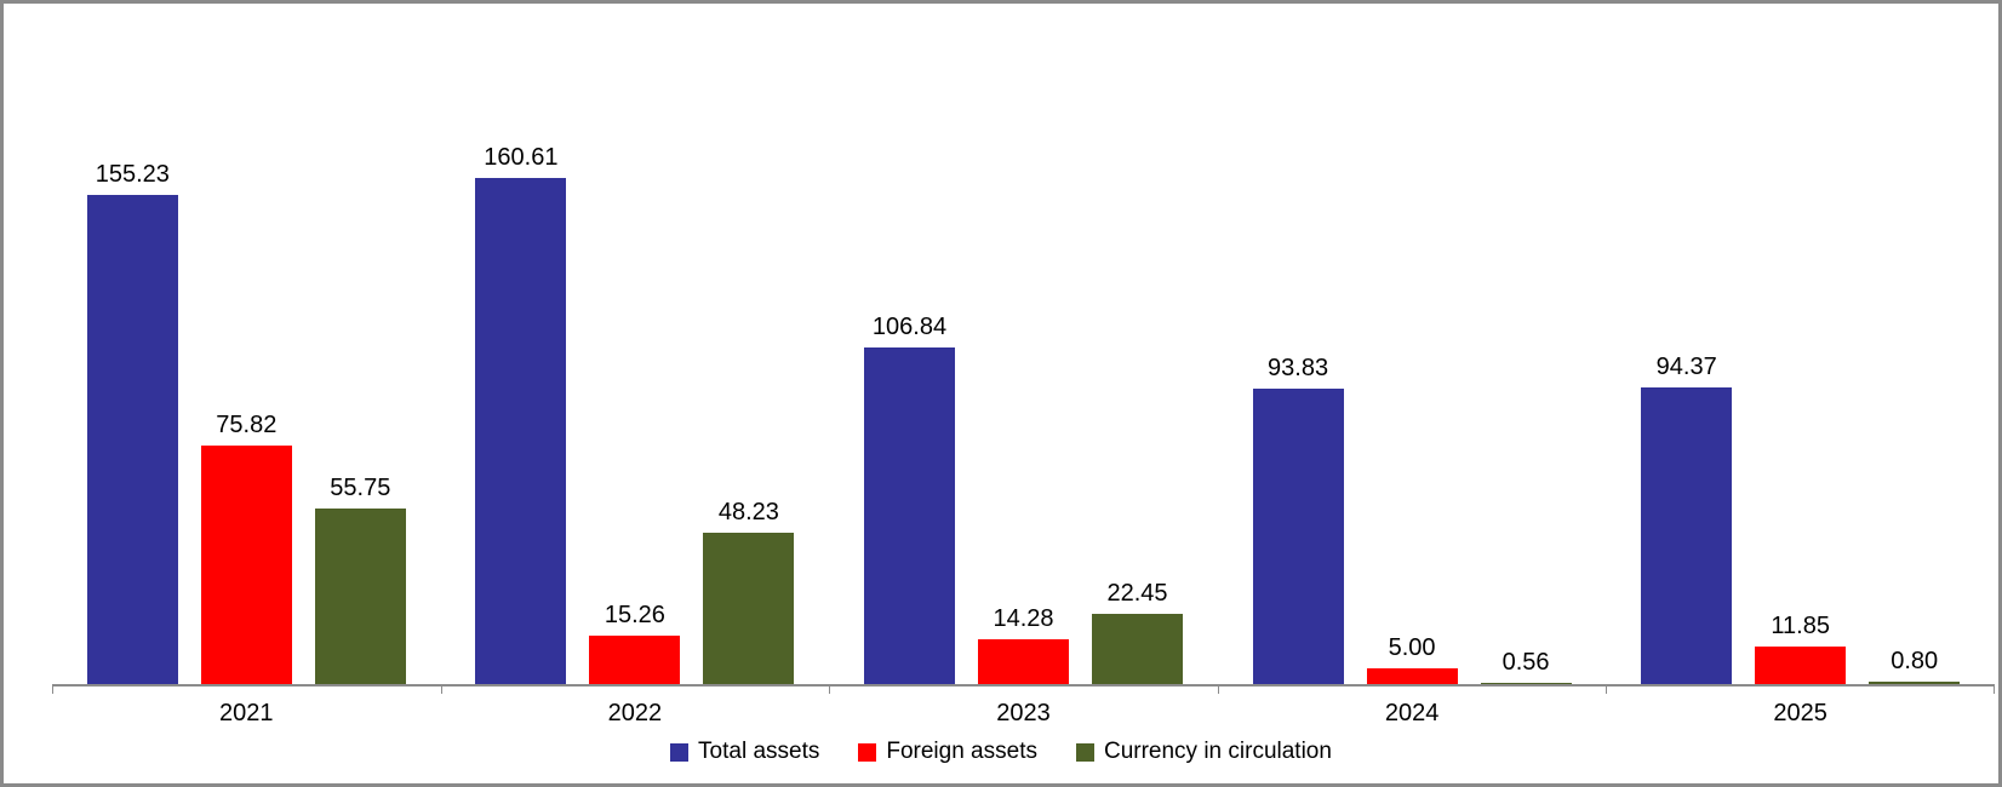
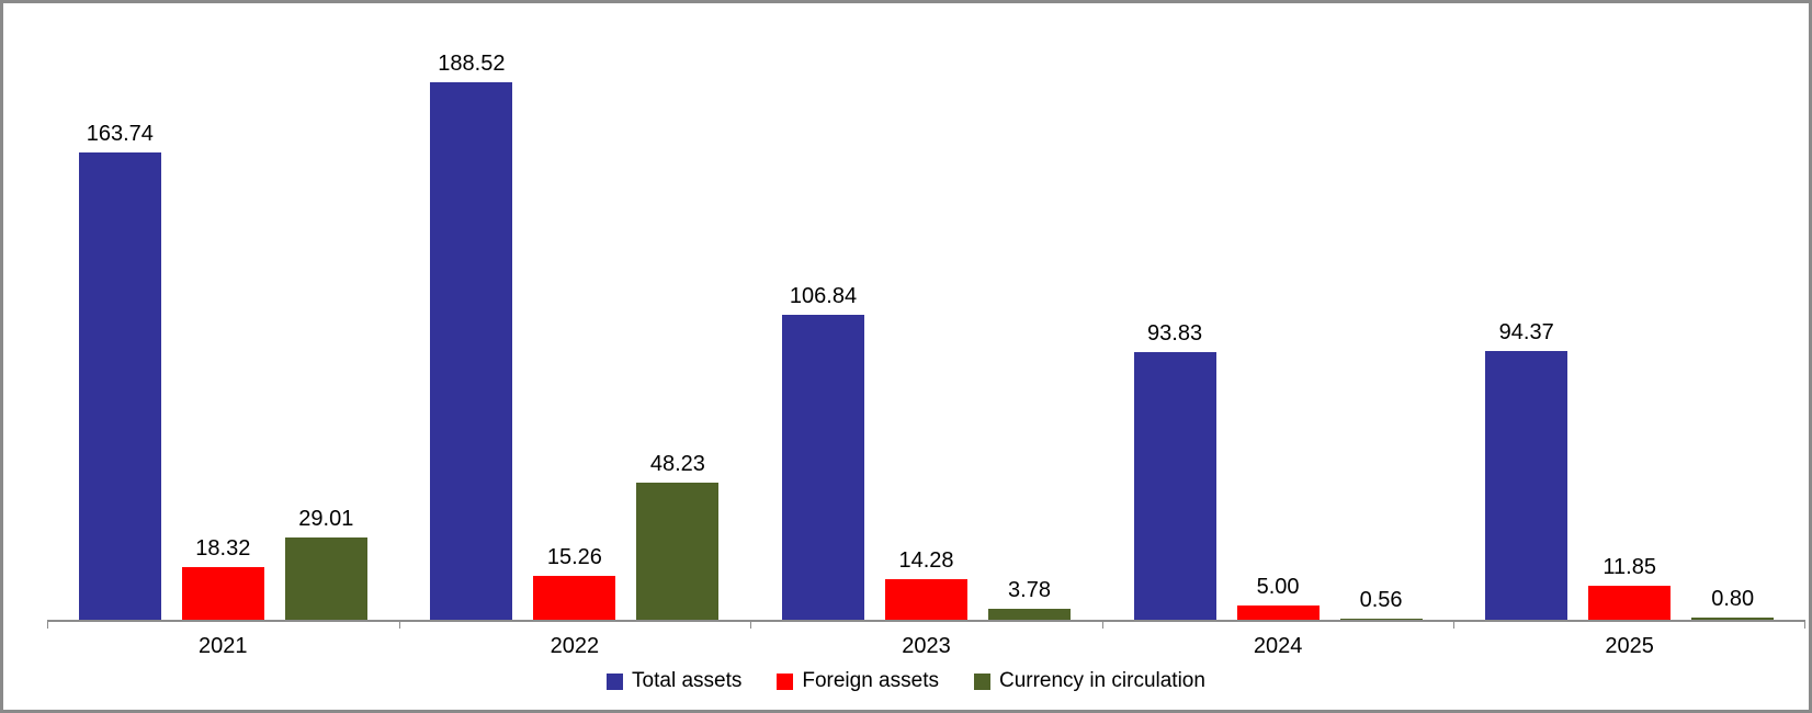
Total assets/2021: 155.23 -> 163.74
Foreign assets/2021: 75.82 -> 18.32
Currency in circulation/2021: 55.75 -> 29.01
Total assets/2022: 160.61 -> 188.52
Currency in circulation/2023: 22.45 -> 3.78
